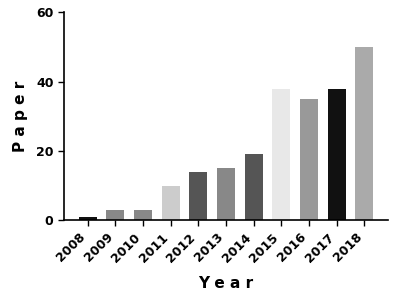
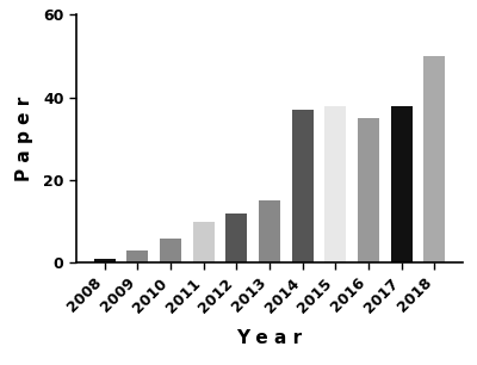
2010: 3 -> 6
2012: 14 -> 12
2014: 19 -> 37
